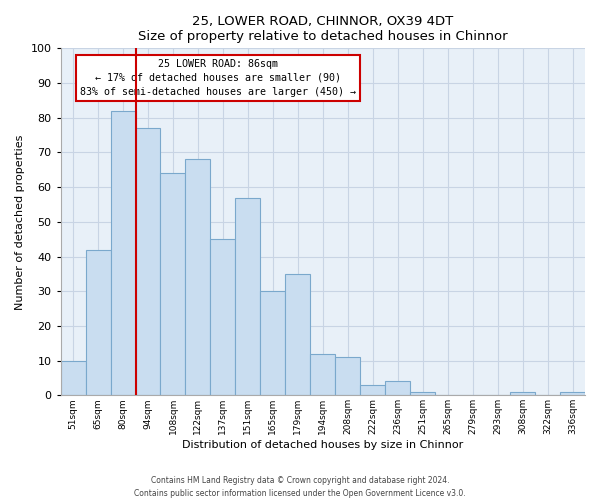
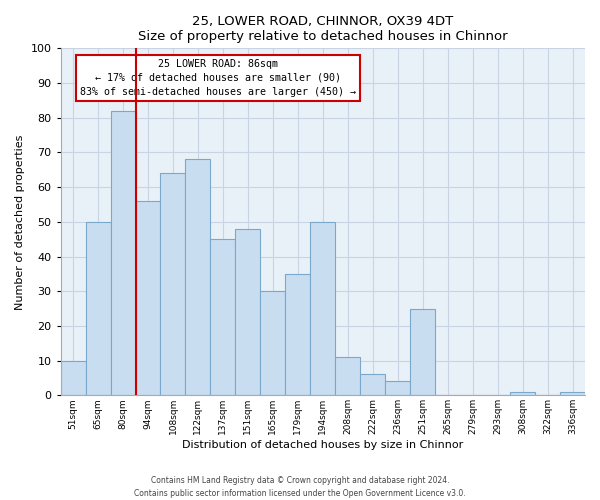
65sqm: 42 -> 50
94sqm: 77 -> 56
151sqm: 57 -> 48
194sqm: 12 -> 50
222sqm: 3 -> 6
251sqm: 1 -> 25
